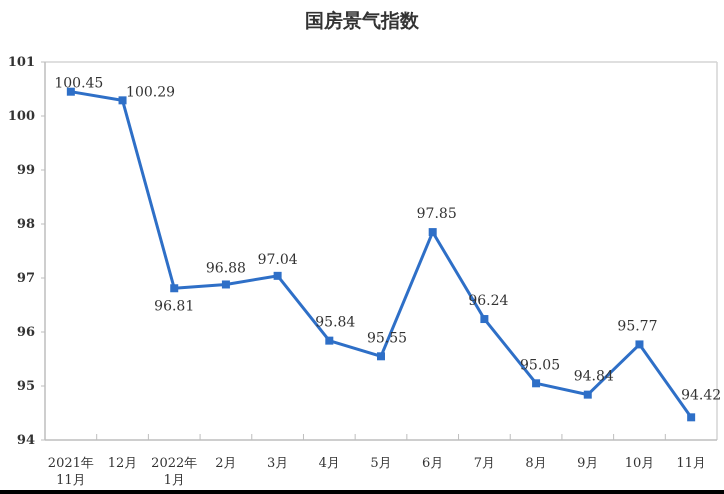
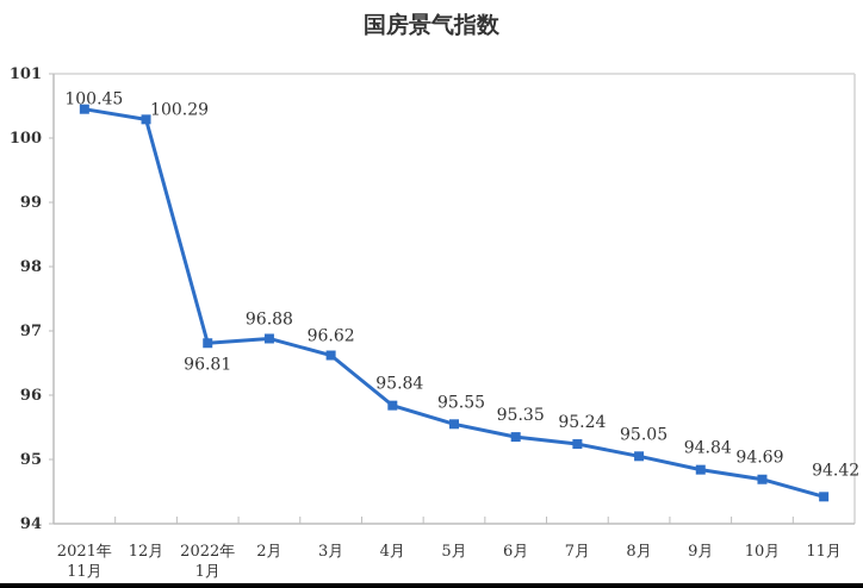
3月: 97.04 -> 96.62
6月: 97.85 -> 95.35
7月: 96.24 -> 95.24
10月: 95.77 -> 94.69
